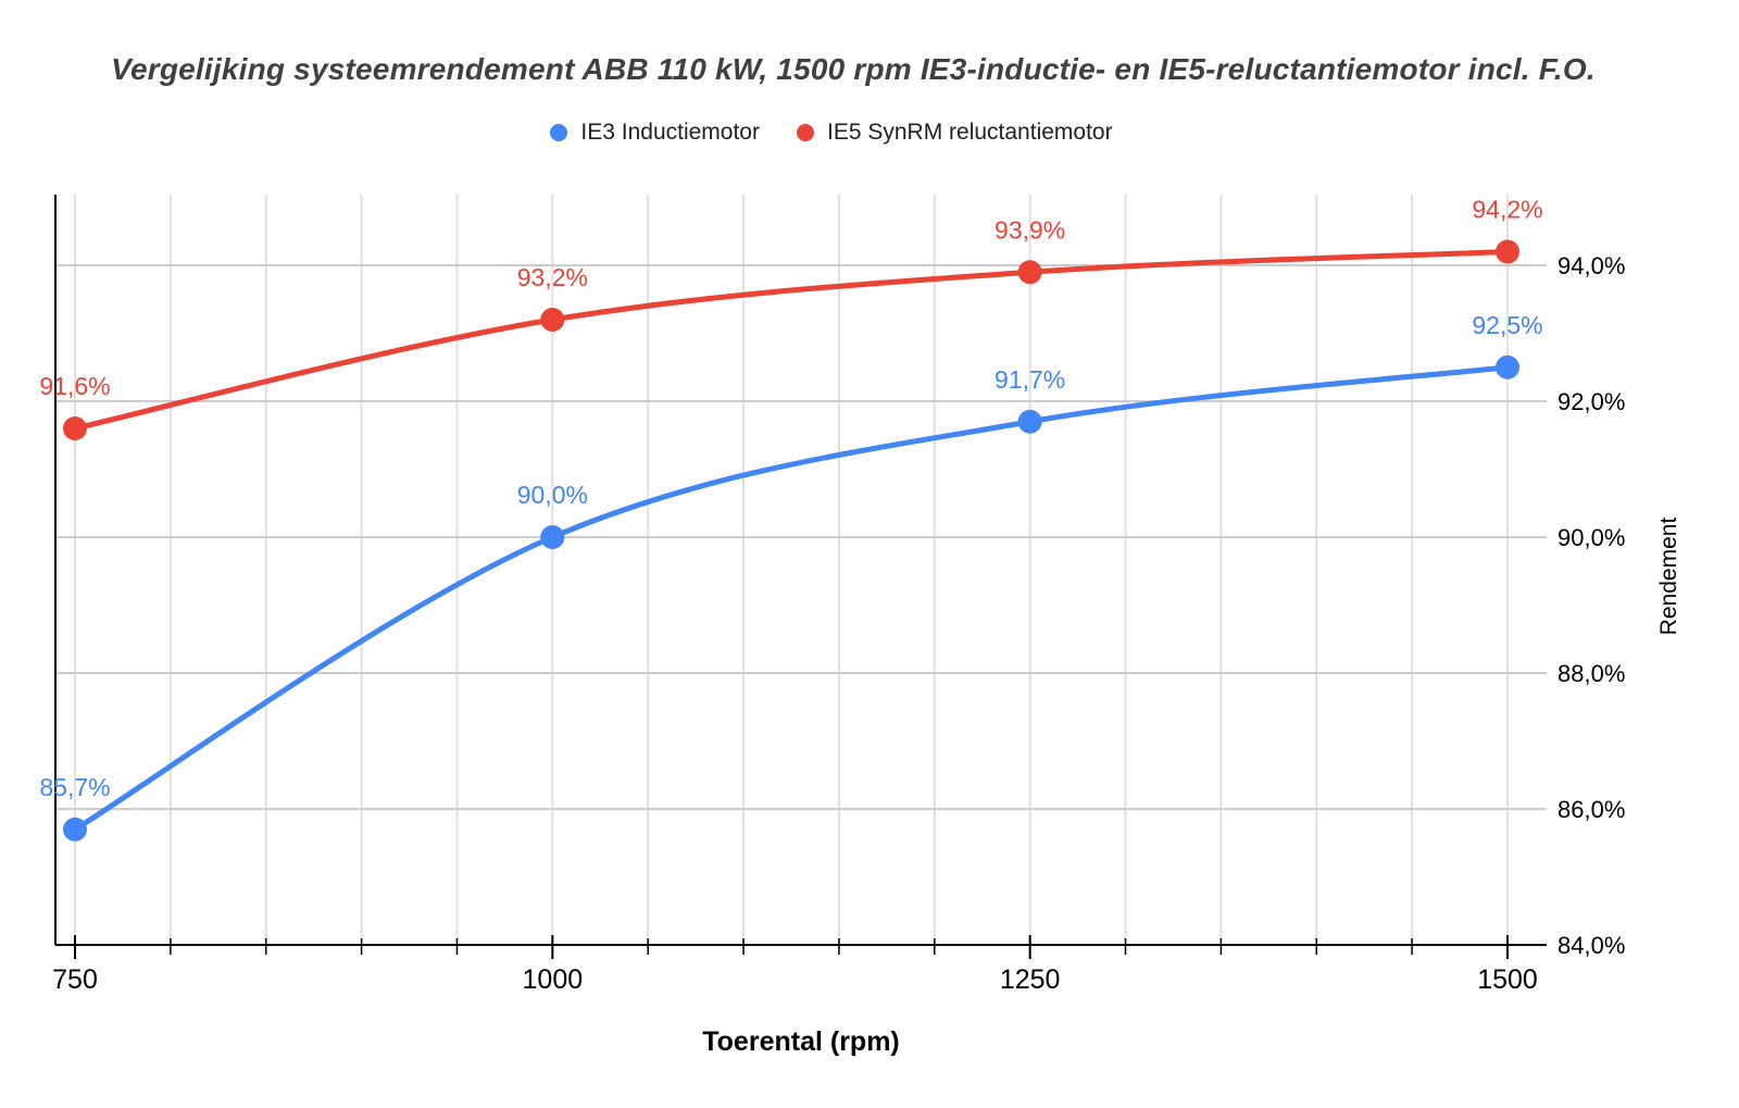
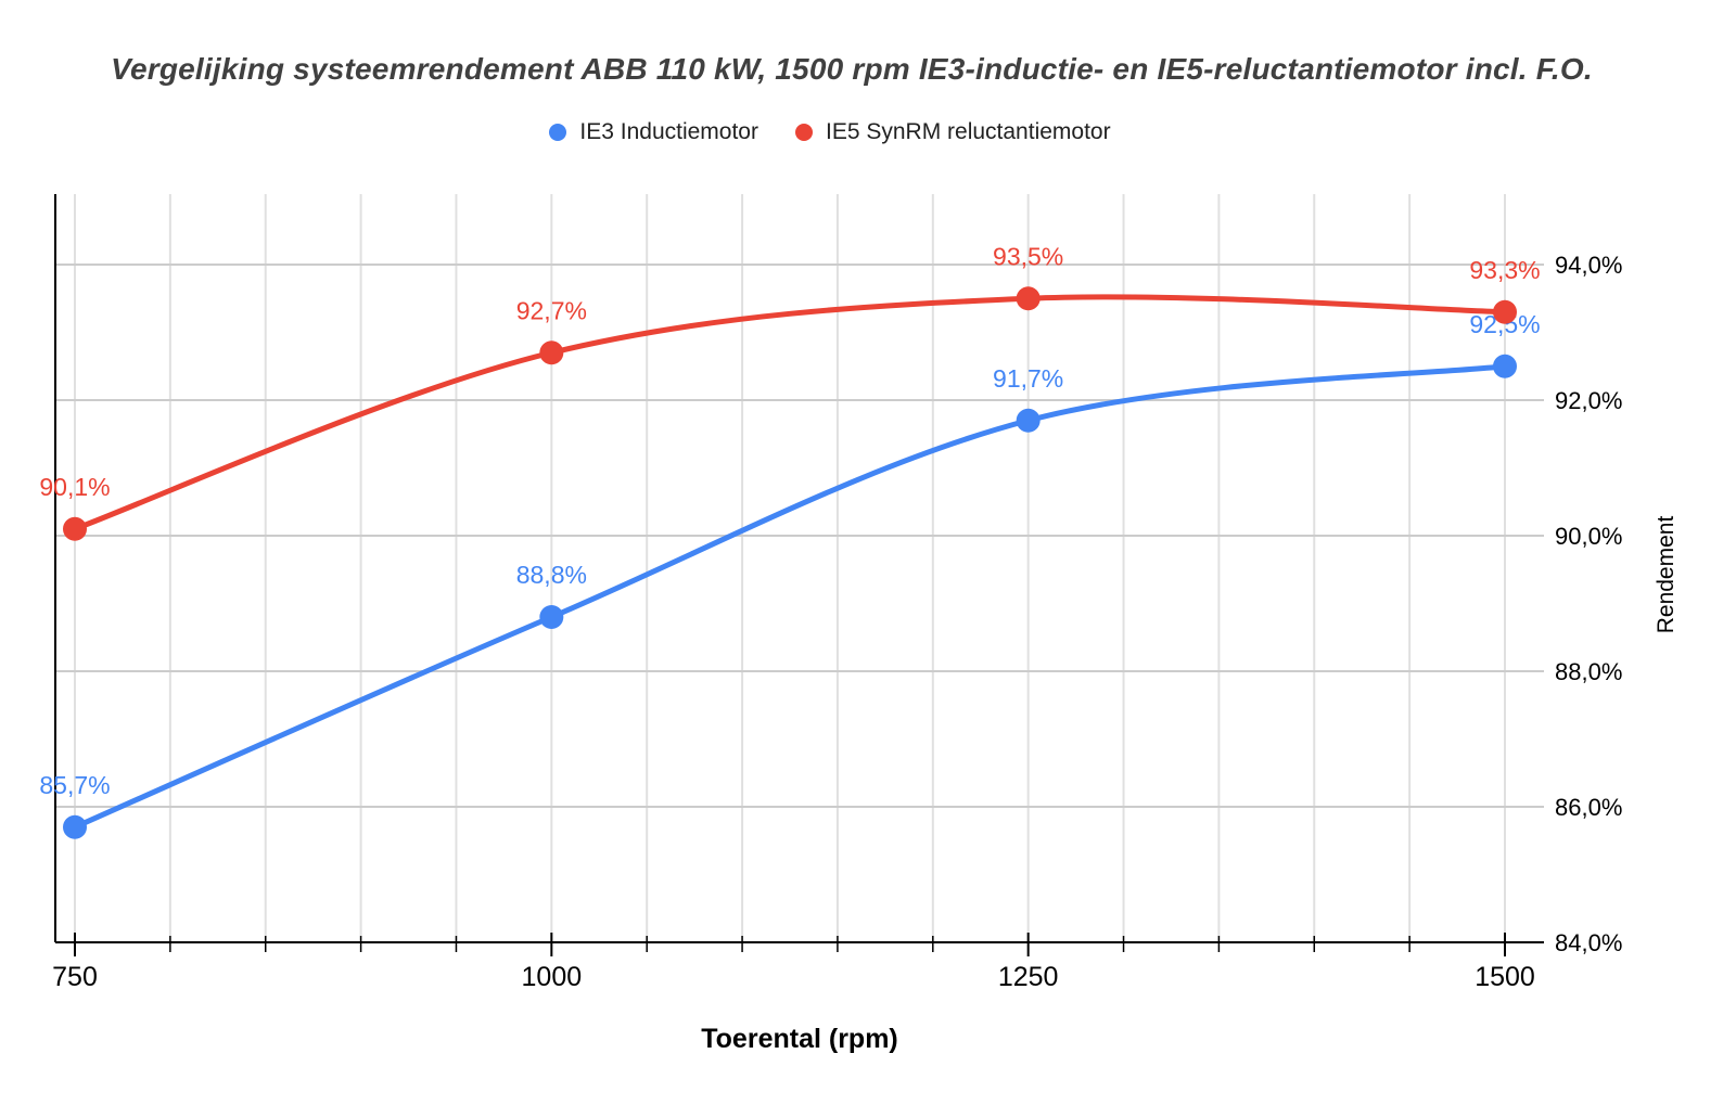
IE5 SynRM reluctantiemotor/750: 91,6% -> 90,1%
IE3 Inductiemotor/1000: 90,0% -> 88,8%
IE5 SynRM reluctantiemotor/1000: 93,2% -> 92,7%
IE5 SynRM reluctantiemotor/1250: 93,9% -> 93,5%
IE5 SynRM reluctantiemotor/1500: 94,2% -> 93,3%
